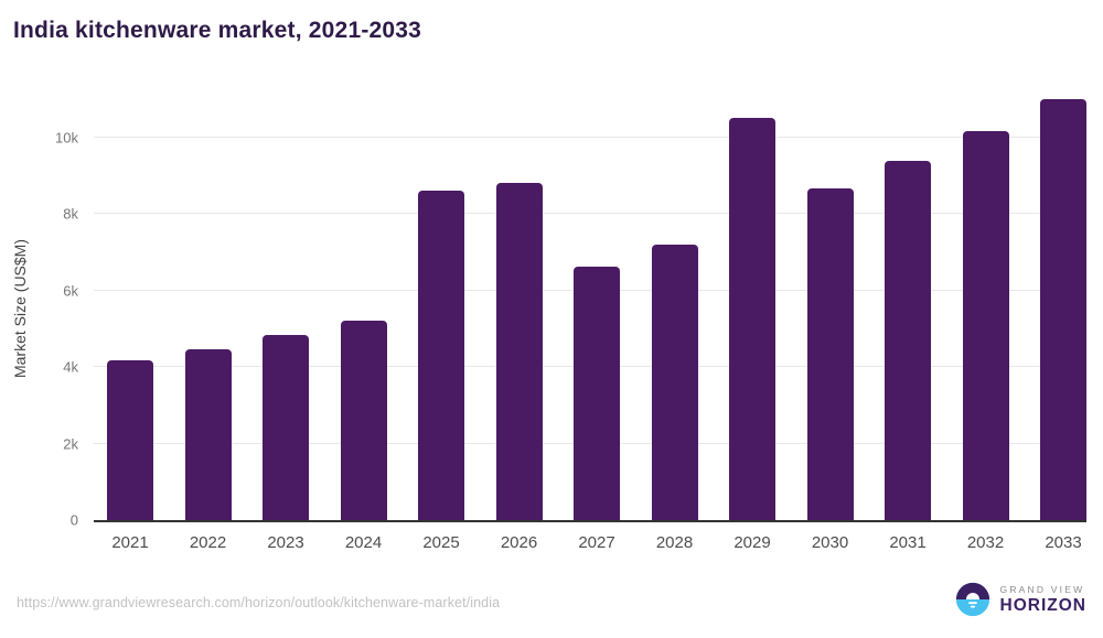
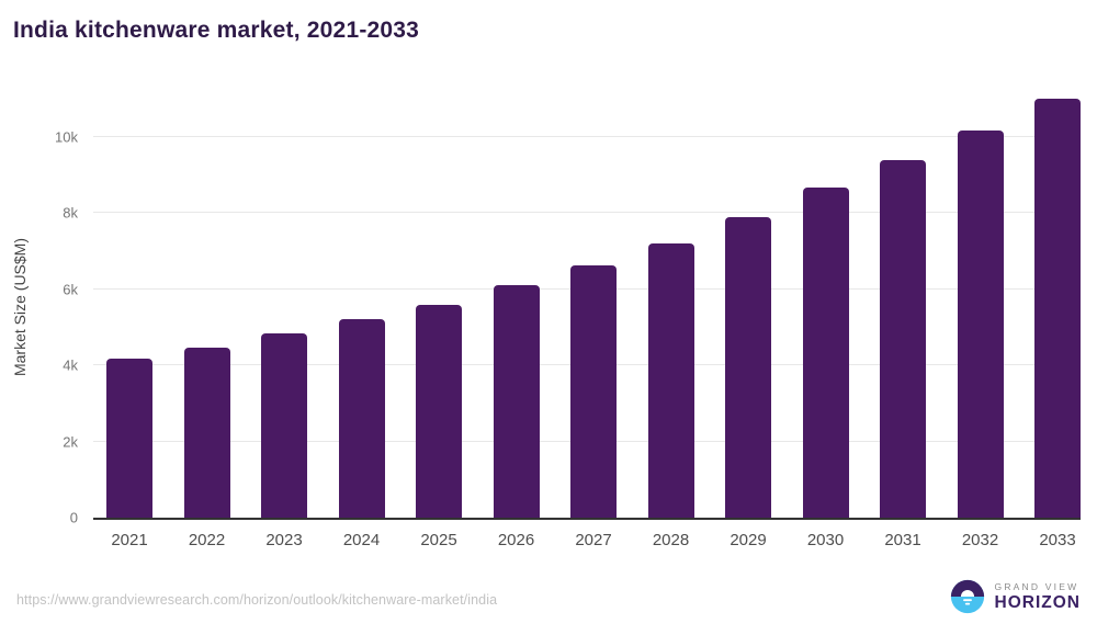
2025: 8.6k -> 5.6k
2026: 8.8k -> 6.1k
2029: 10.5k -> 7.9k
